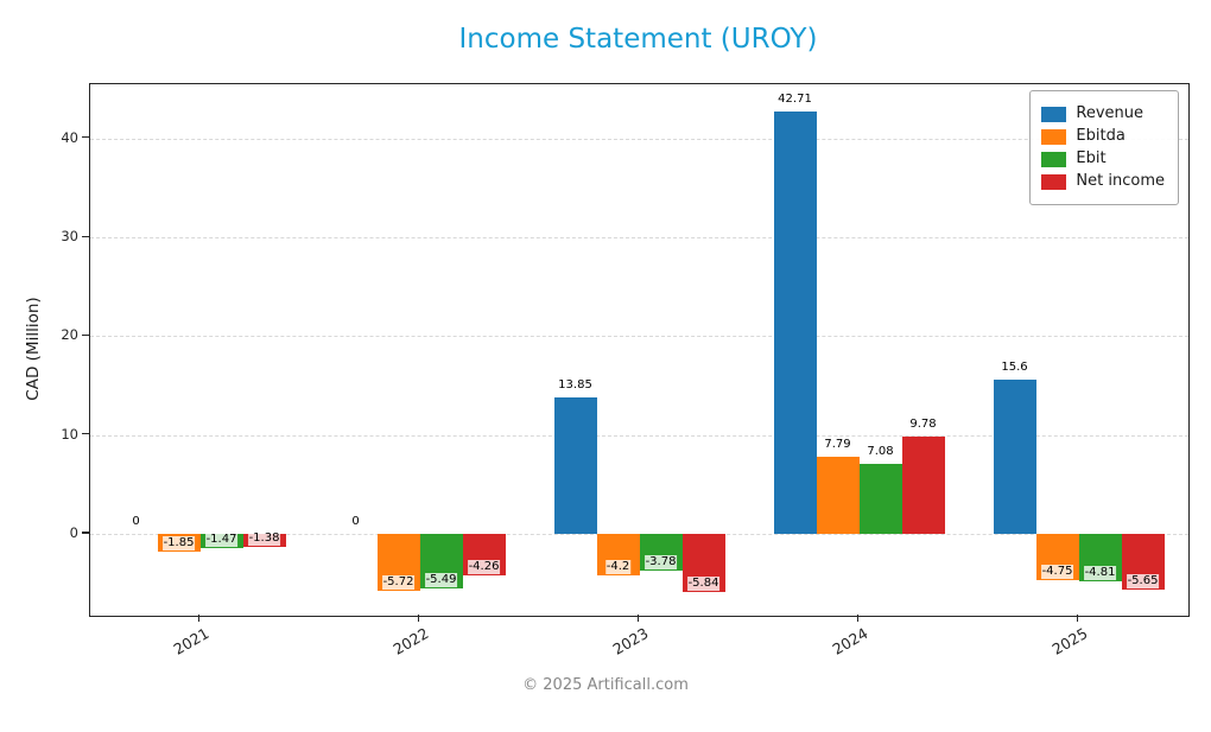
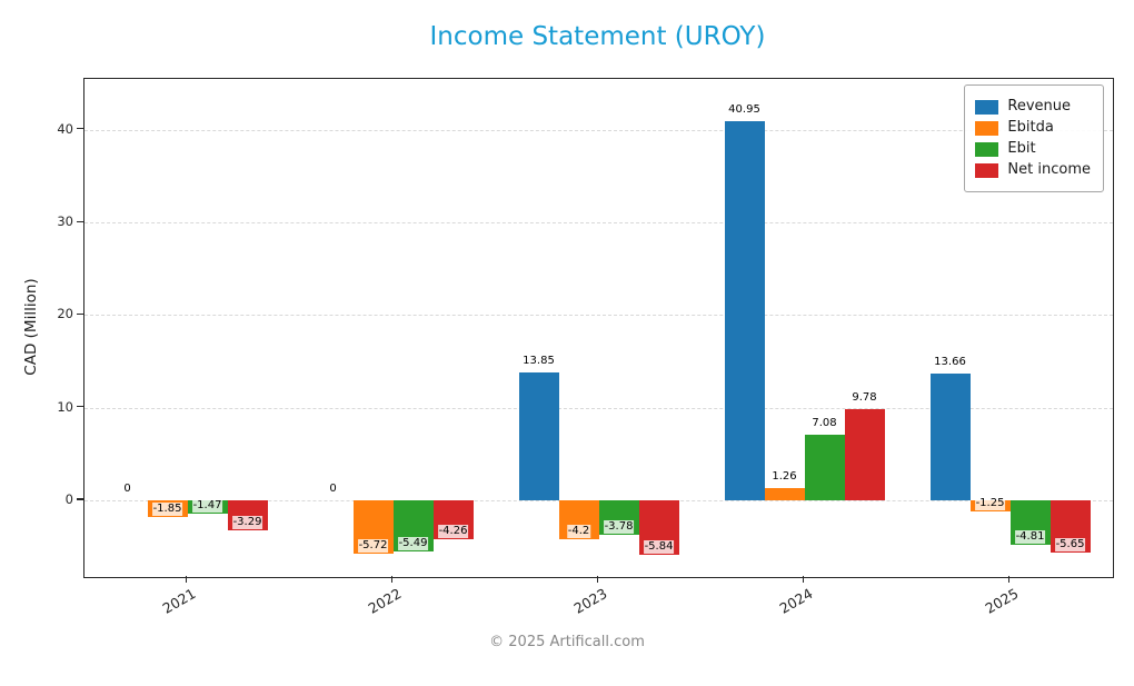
Net income/2021: -1.38 -> -3.29
Revenue/2024: 42.71 -> 40.95
Ebitda/2024: 7.79 -> 1.26
Revenue/2025: 15.6 -> 13.66
Ebitda/2025: -4.75 -> -1.25
